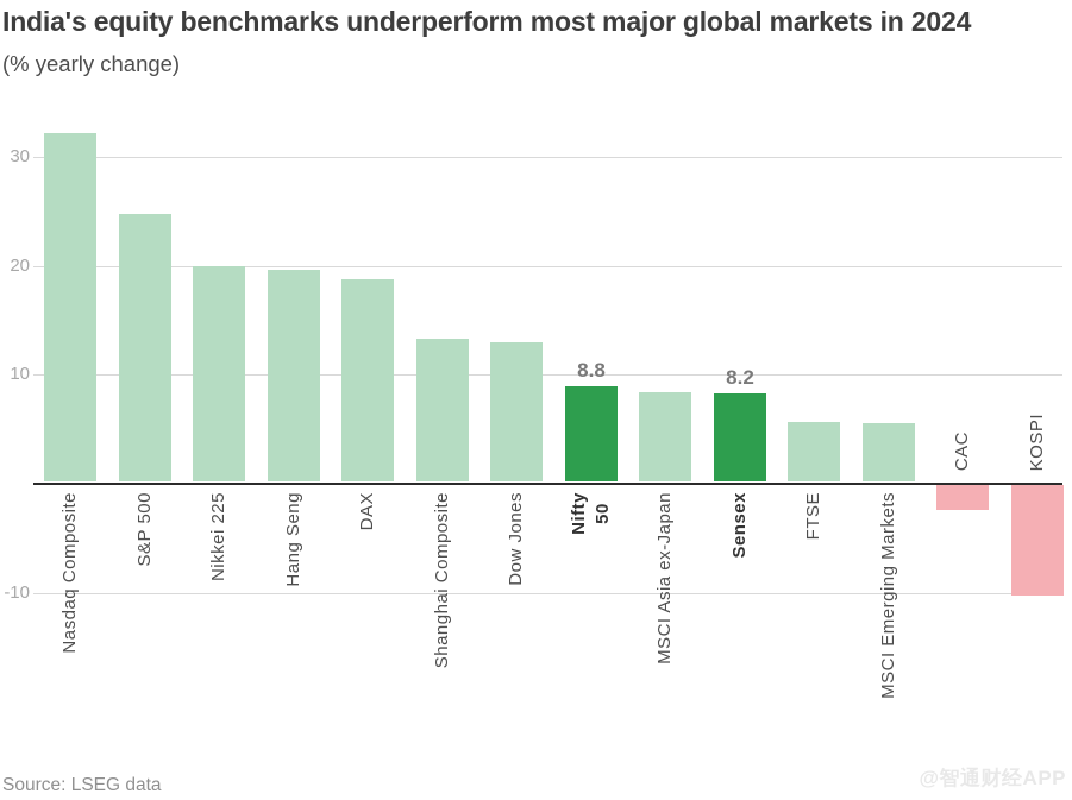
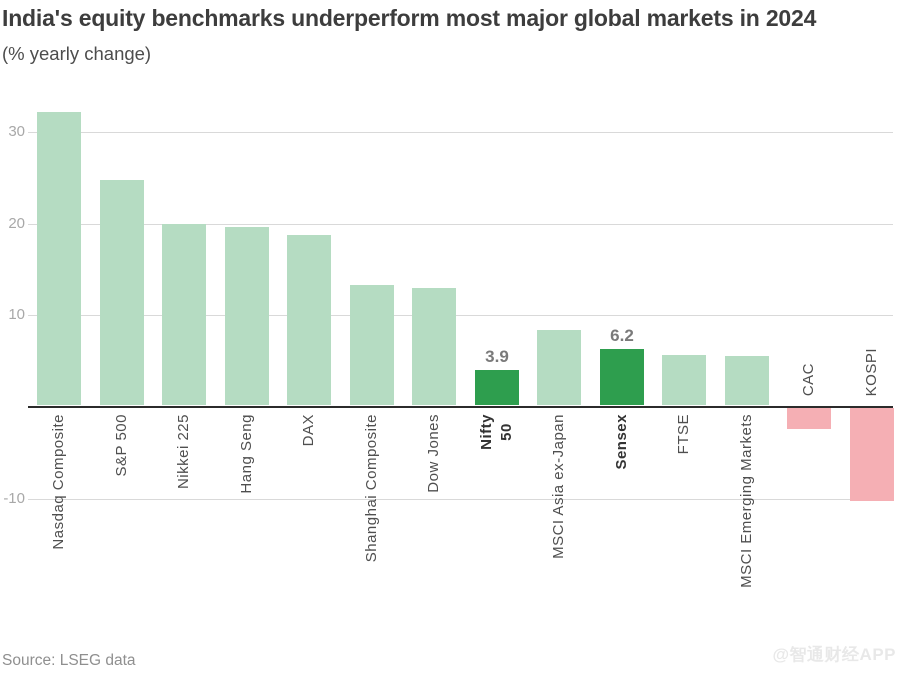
Nifty 50: 8.8 -> 3.9
Sensex: 8.2 -> 6.2
